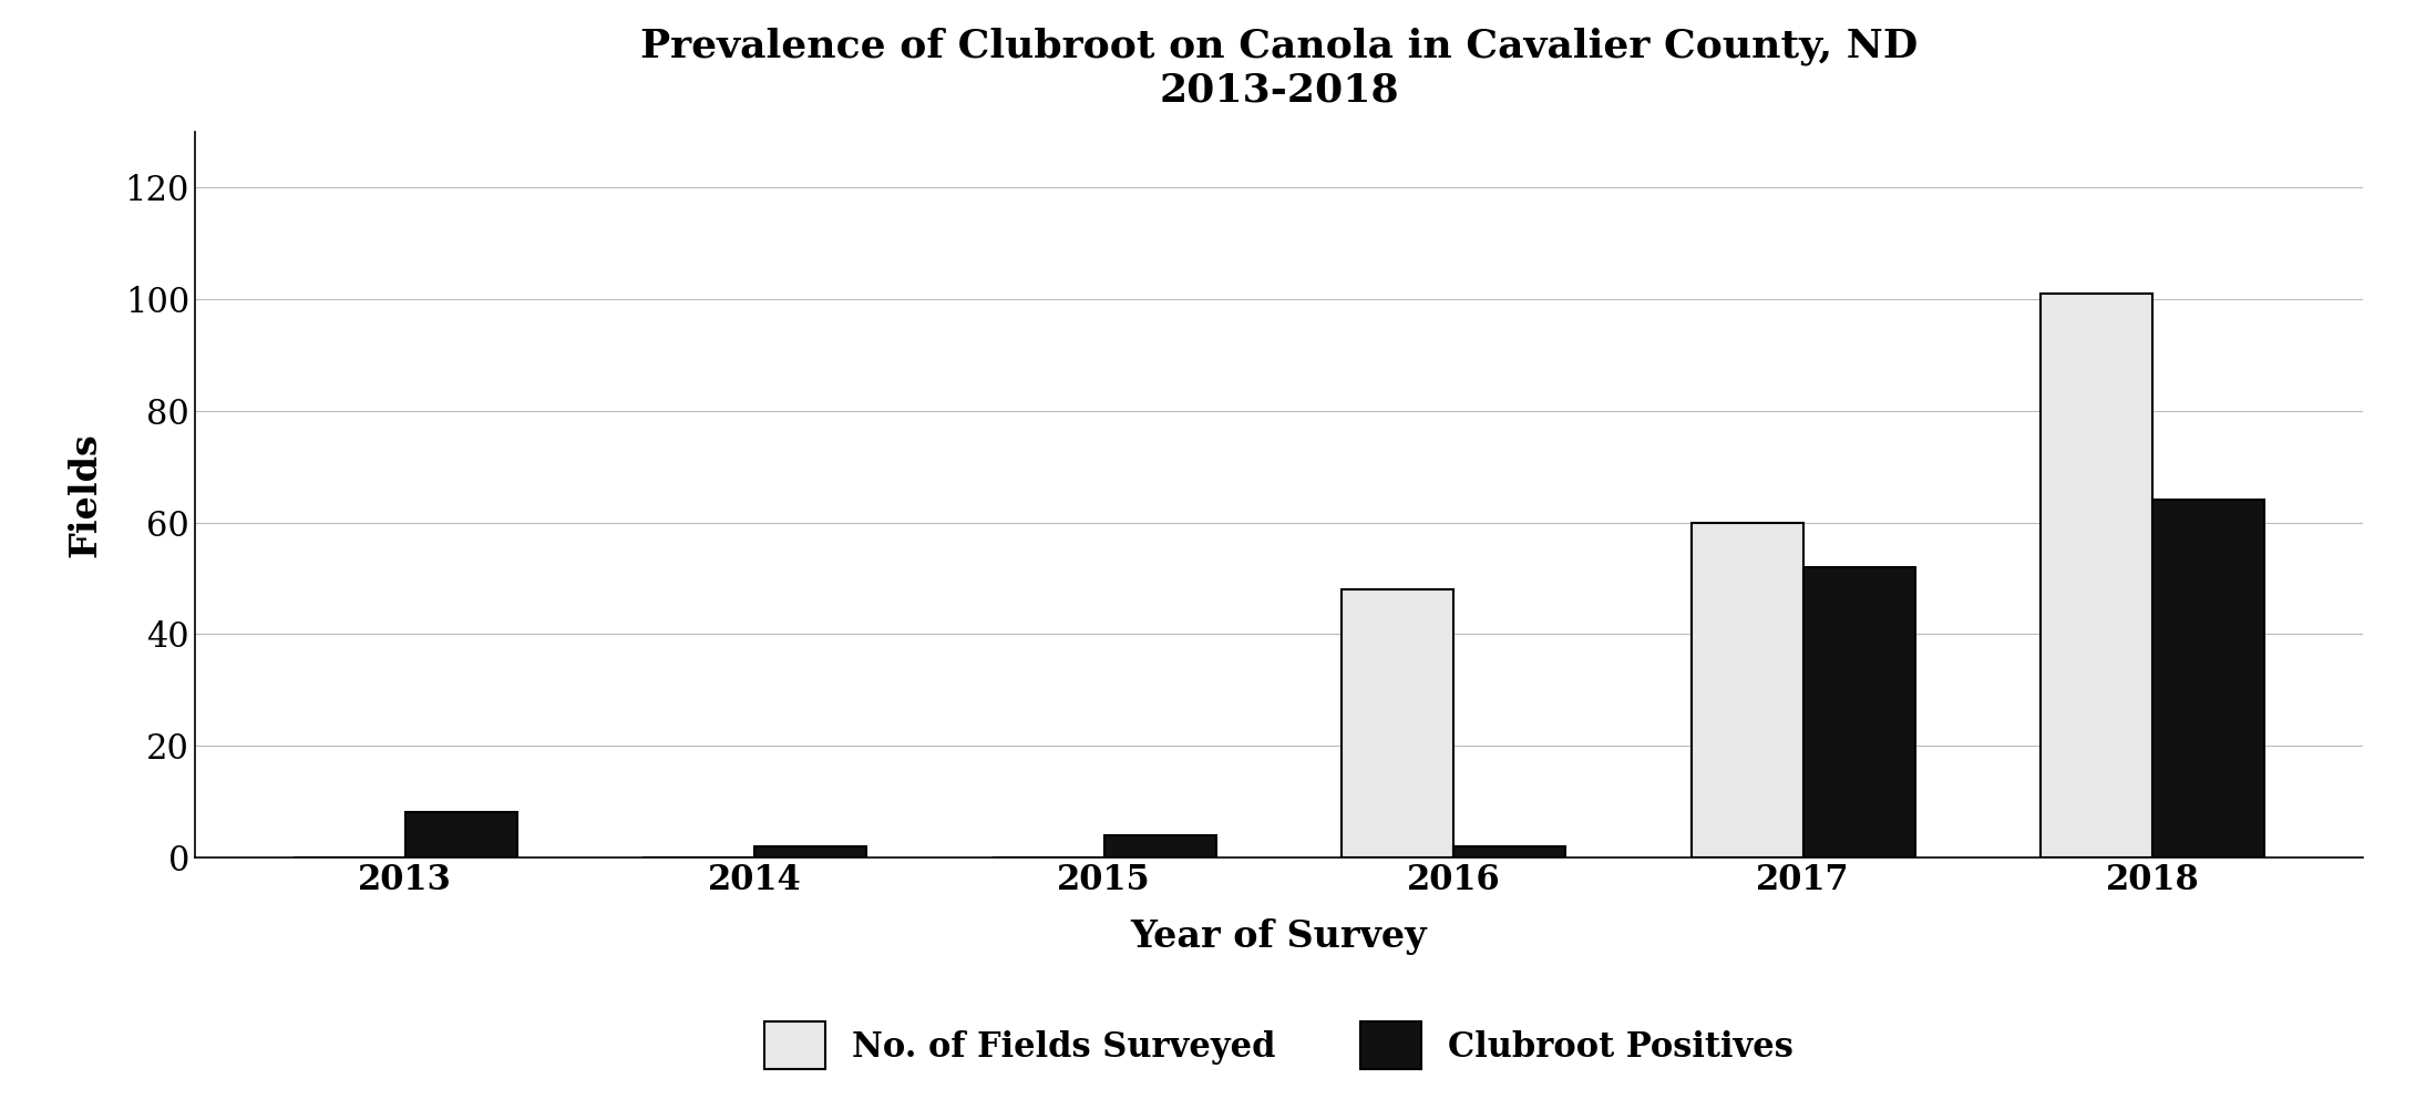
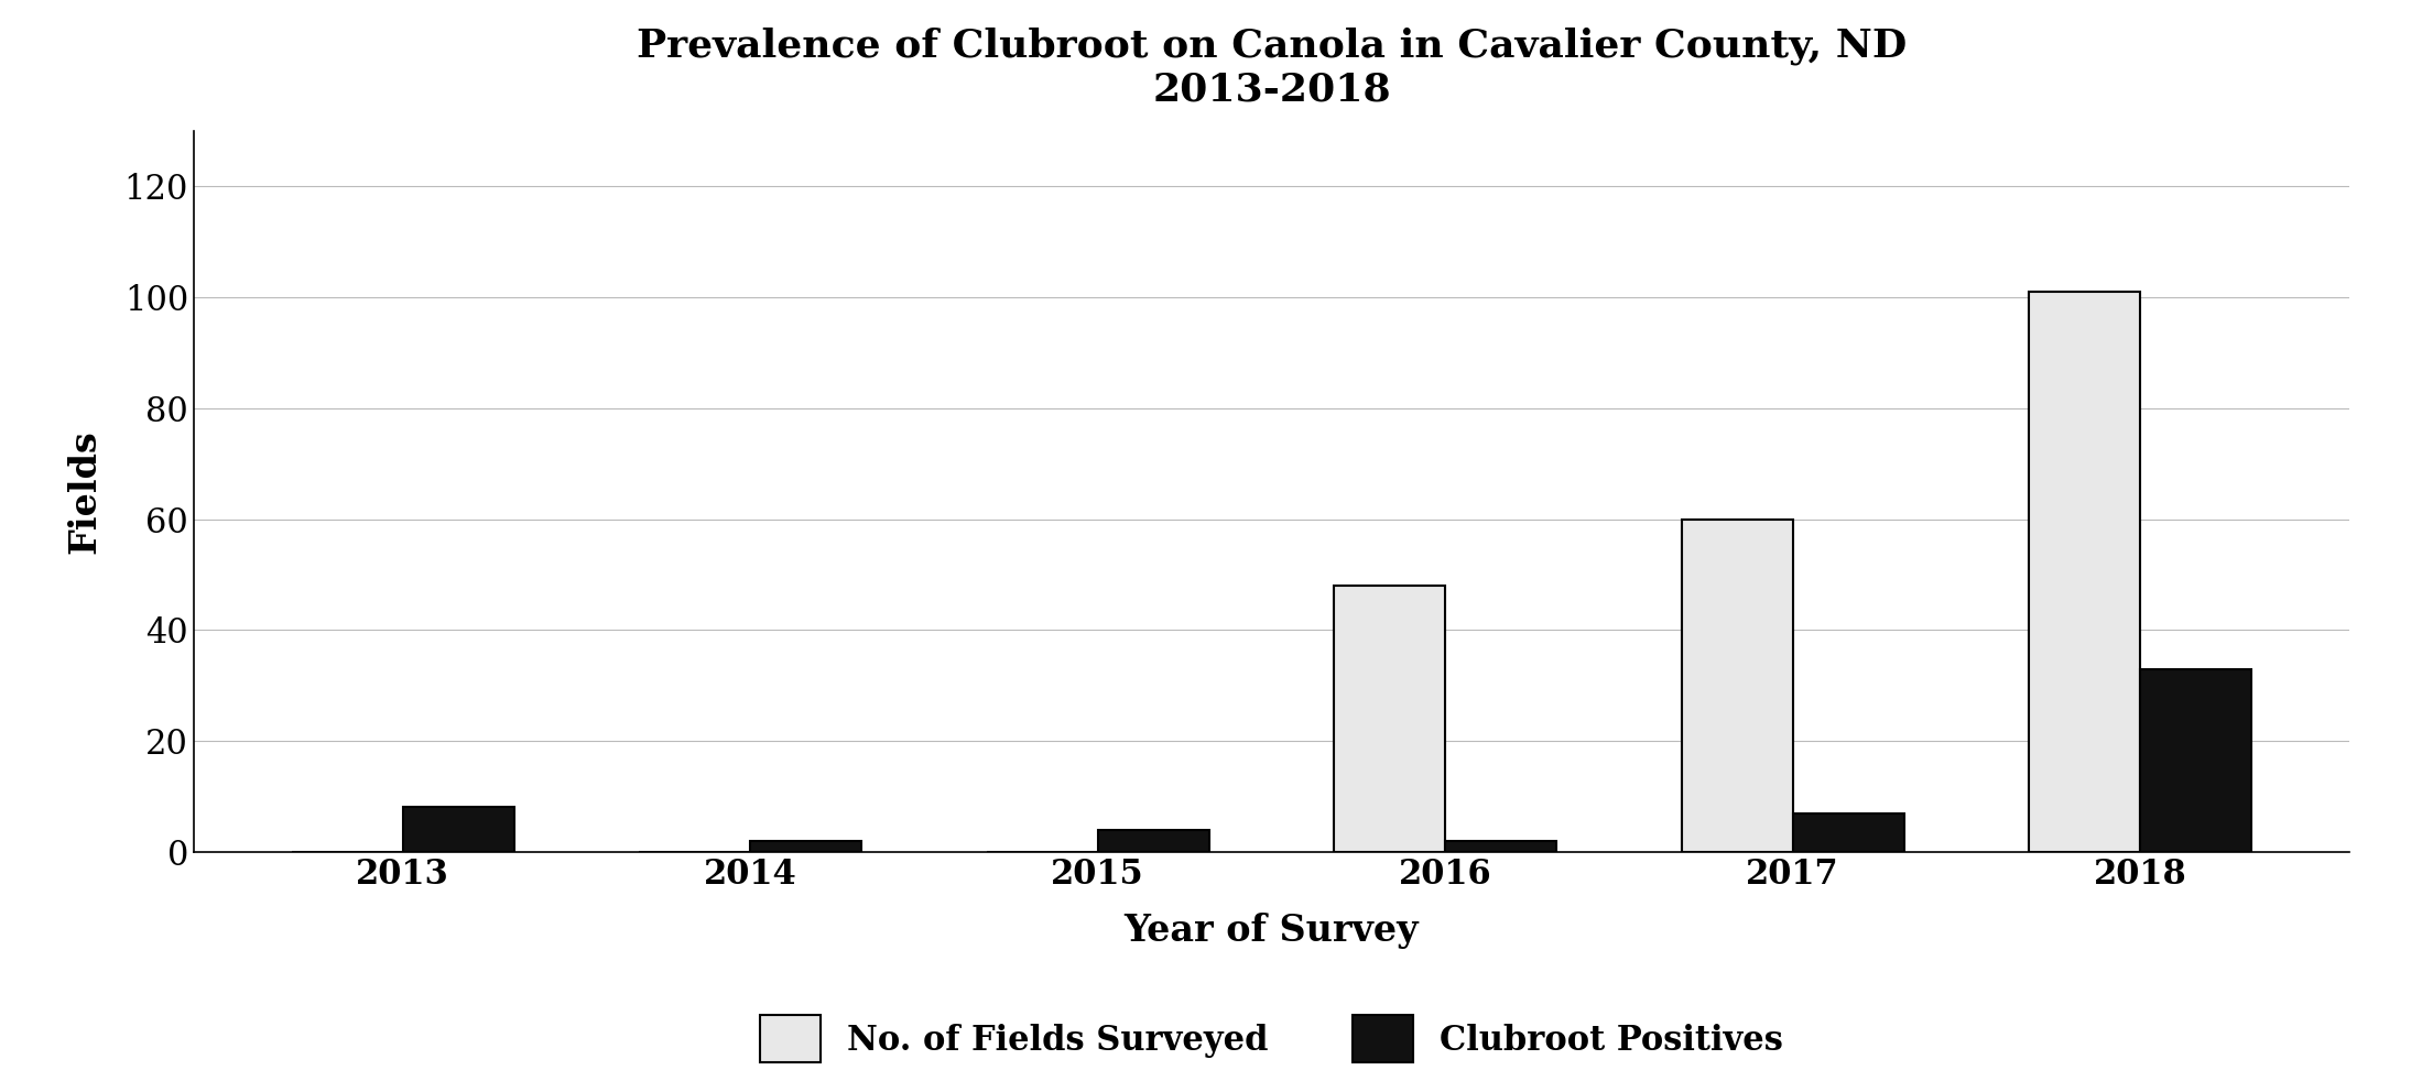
Clubroot Positives/2017: 52 -> 7
Clubroot Positives/2018: 64 -> 33
